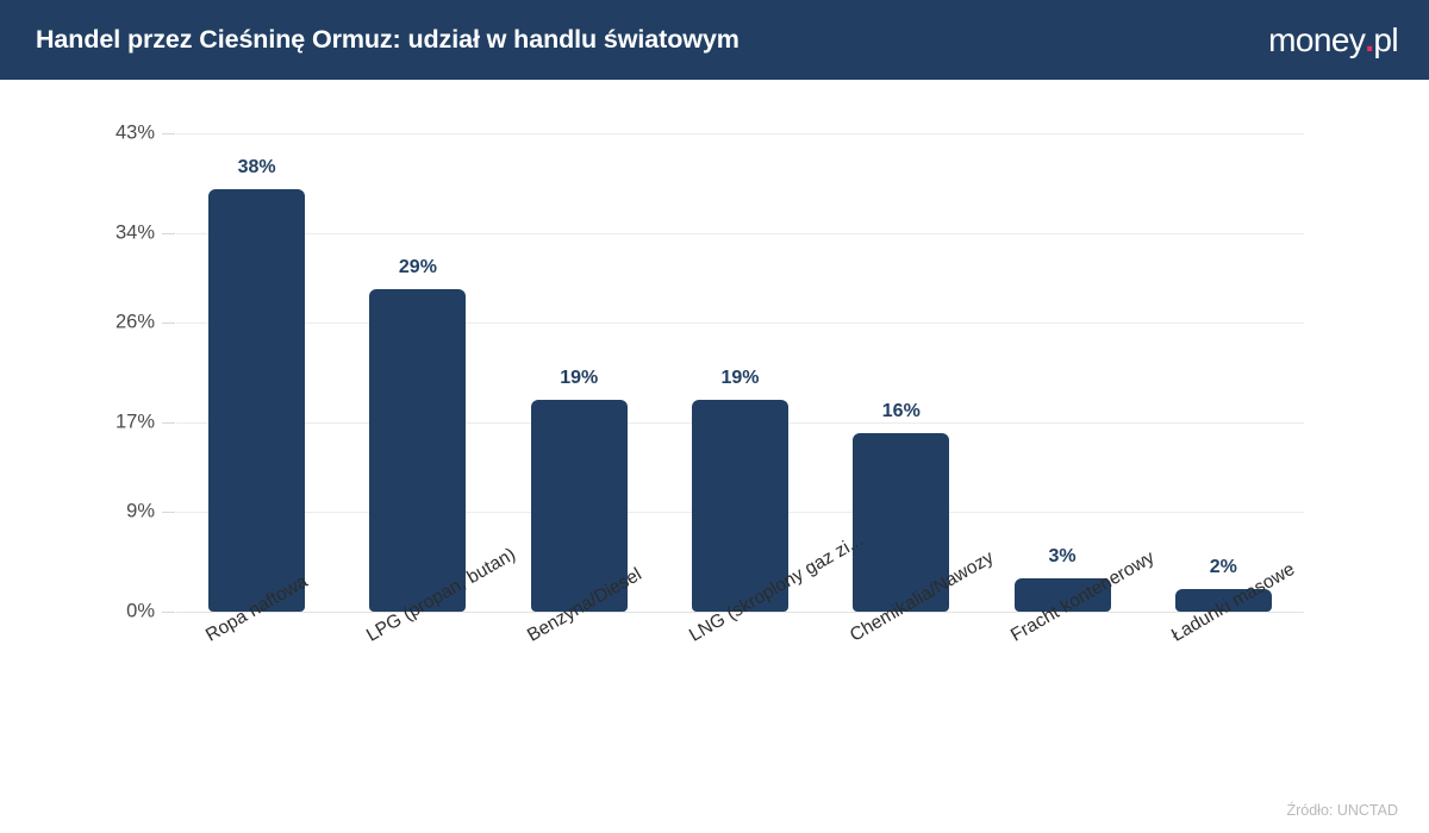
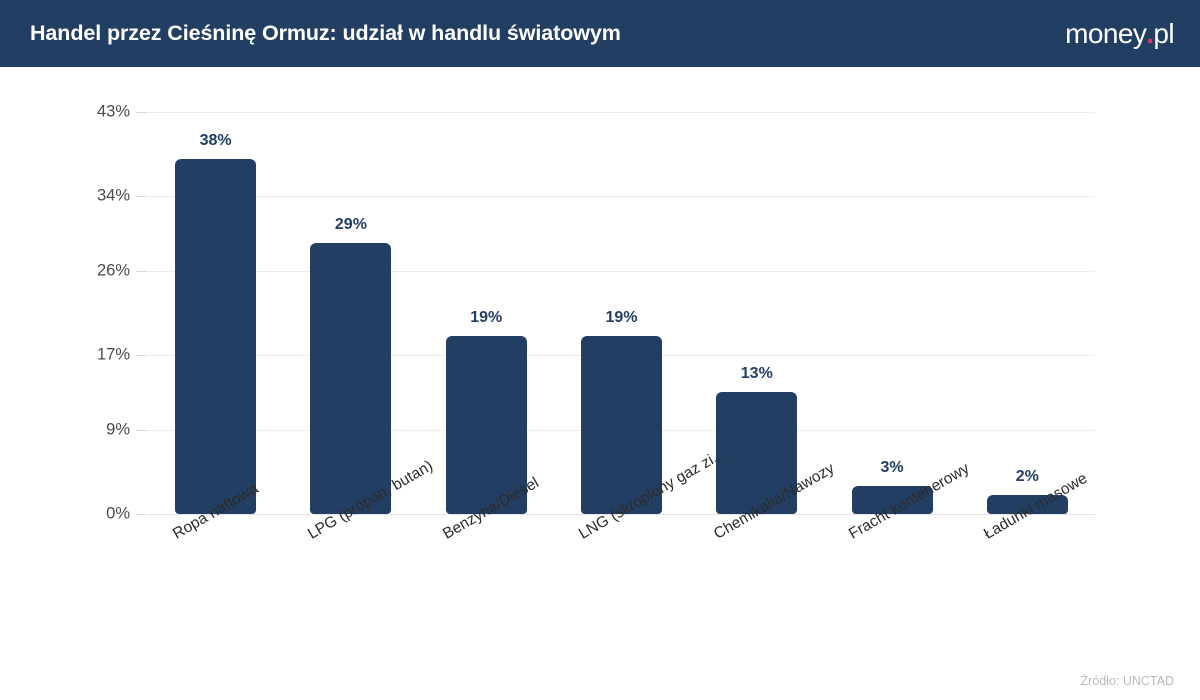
Chemikalia/Nawozy: 16% -> 13%
